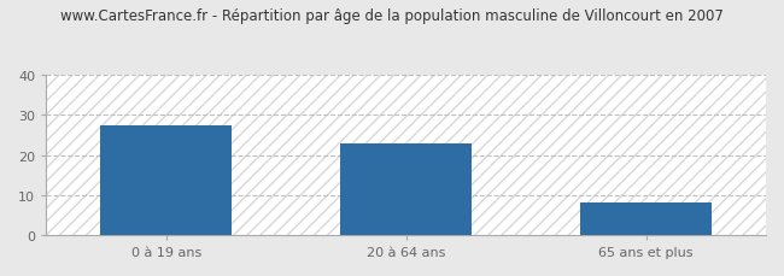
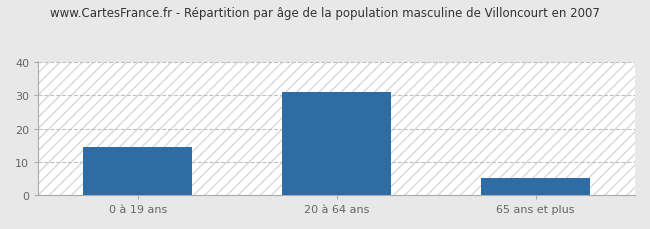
0 à 19 ans: 27.5 -> 14.5
20 à 64 ans: 23.0 -> 31.0
65 ans et plus: 8.0 -> 5.0
